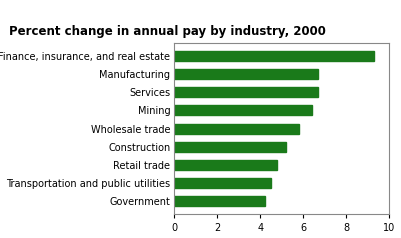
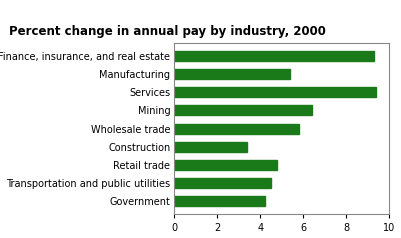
Manufacturing: 6.7 -> 5.4
Services: 6.7 -> 9.4
Construction: 5.2 -> 3.4
